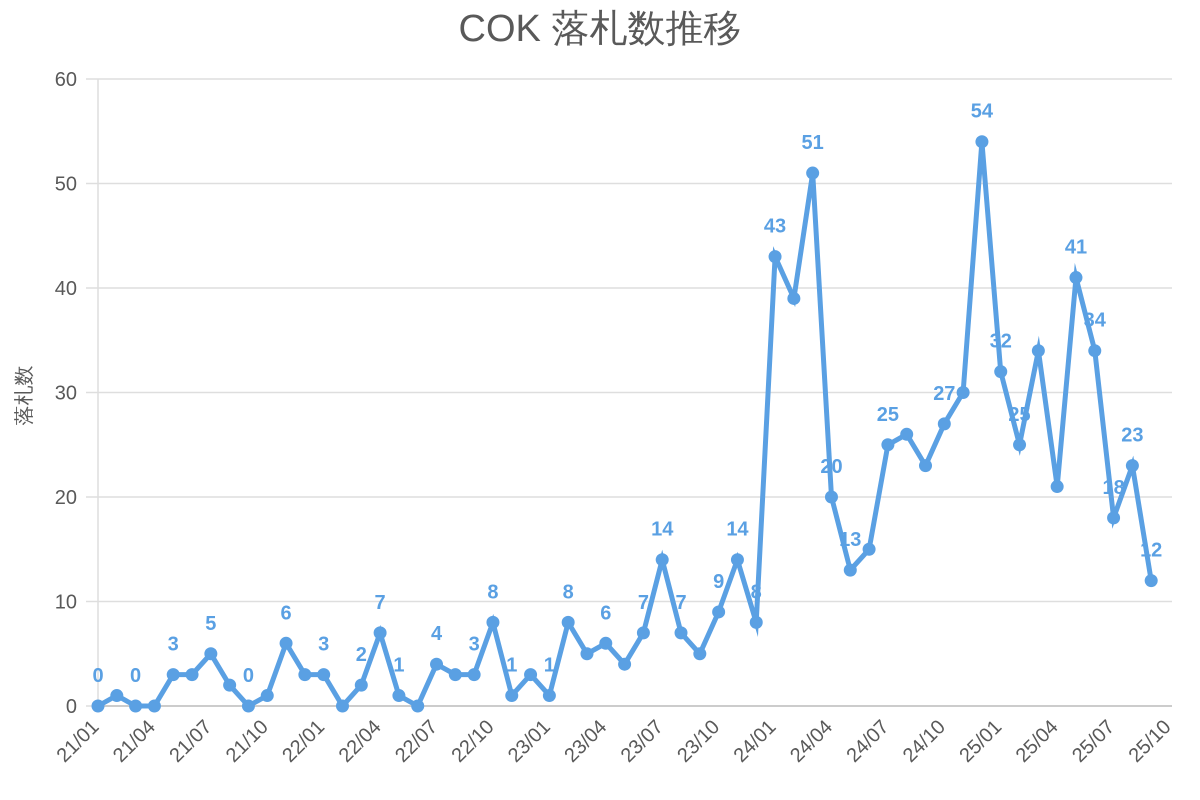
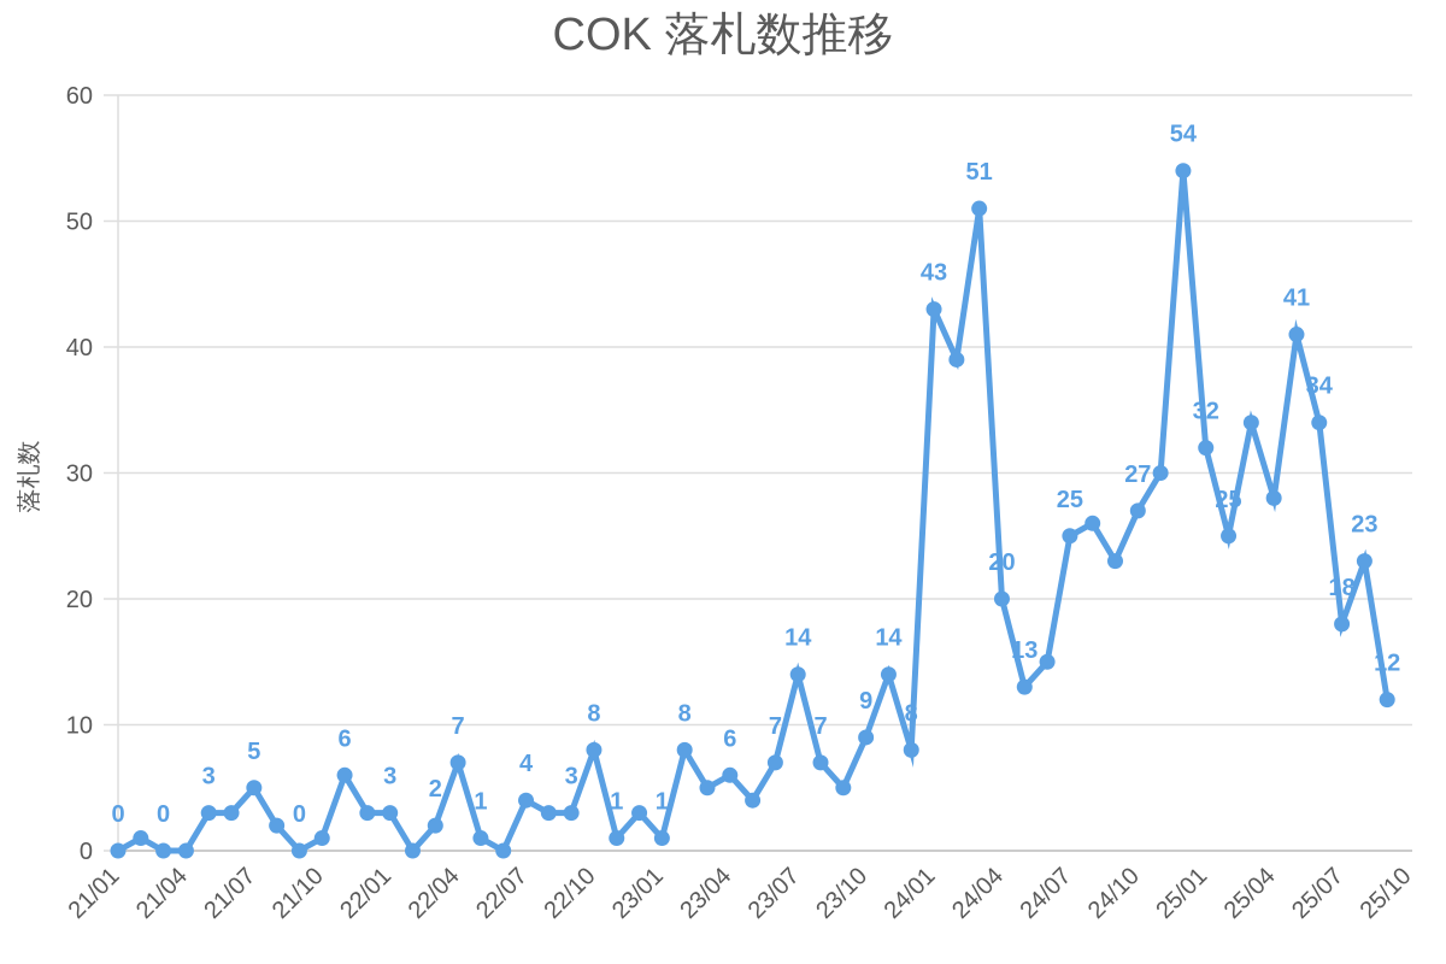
25/04: 21 -> 28
